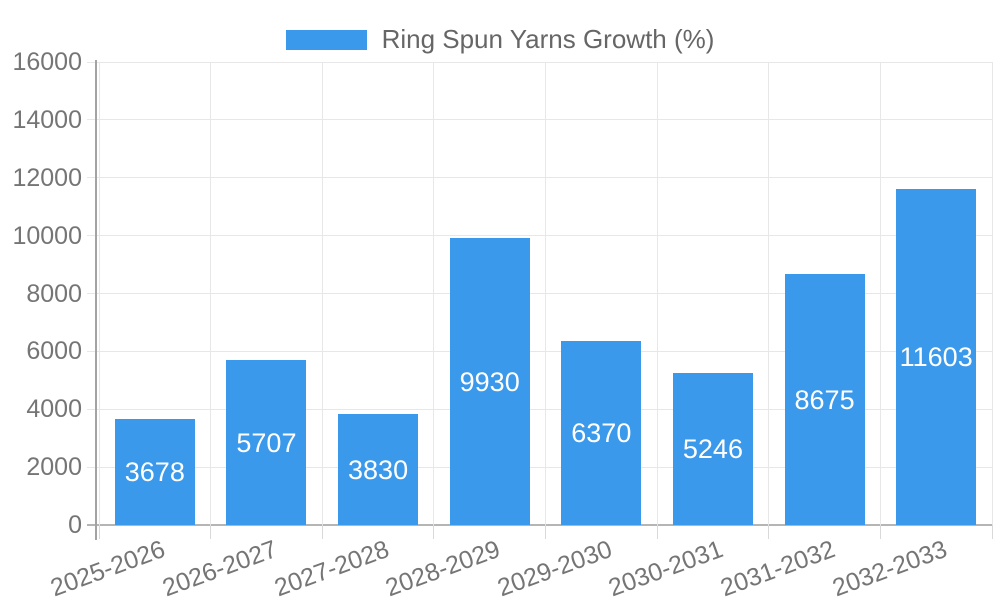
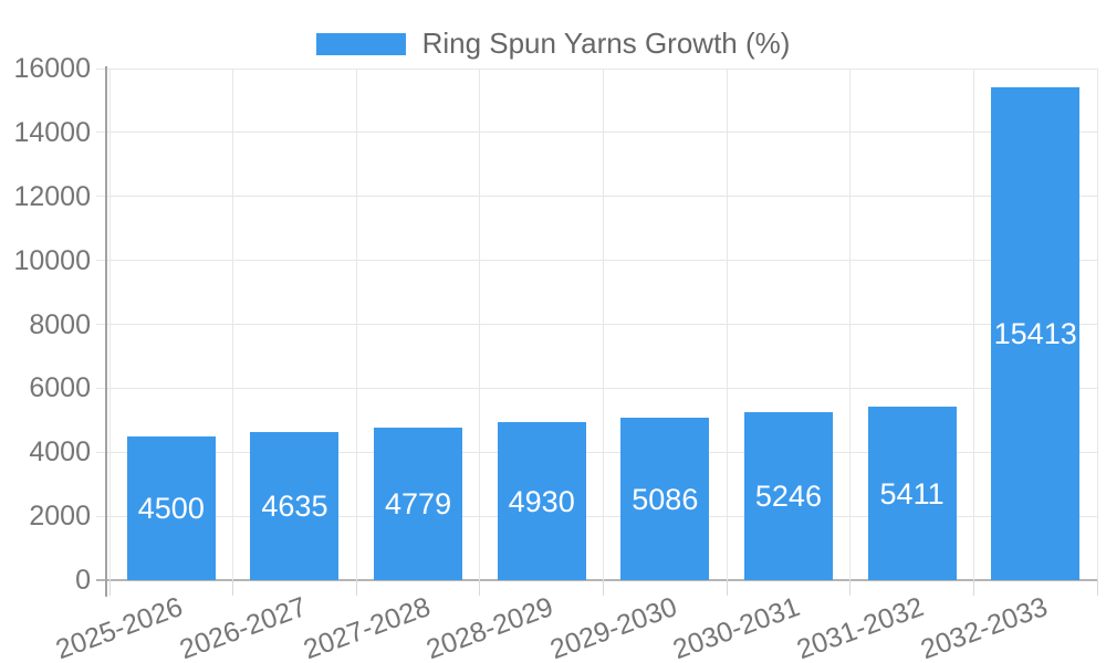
2025-2026: 3678 -> 4500
2026-2027: 5707 -> 4635
2027-2028: 3830 -> 4779
2028-2029: 9930 -> 4930
2029-2030: 6370 -> 5086
2031-2032: 8675 -> 5411
2032-2033: 11603 -> 15413
